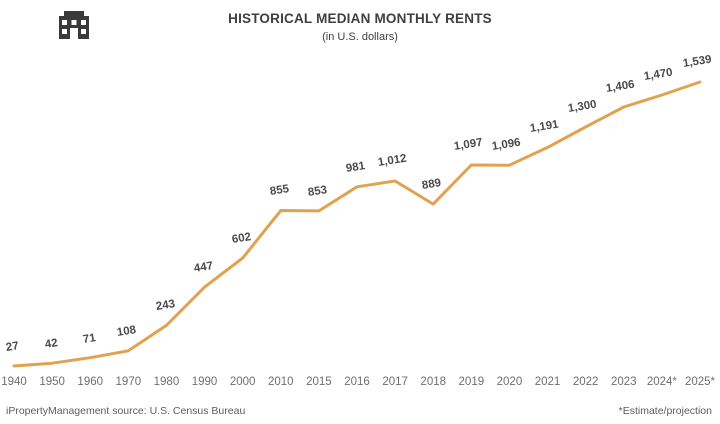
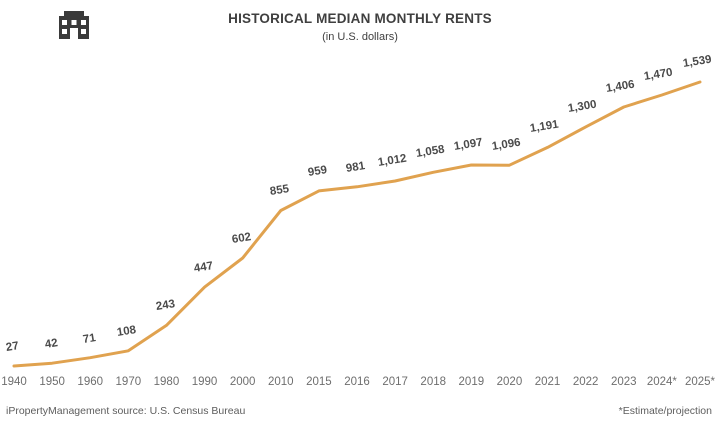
2015: 853 -> 959
2018: 889 -> 1,058
